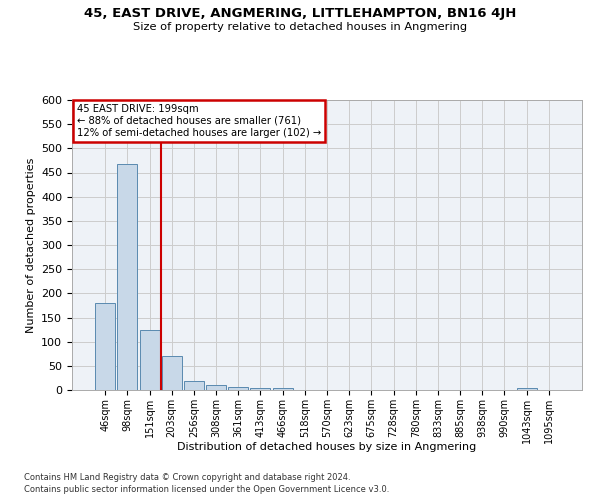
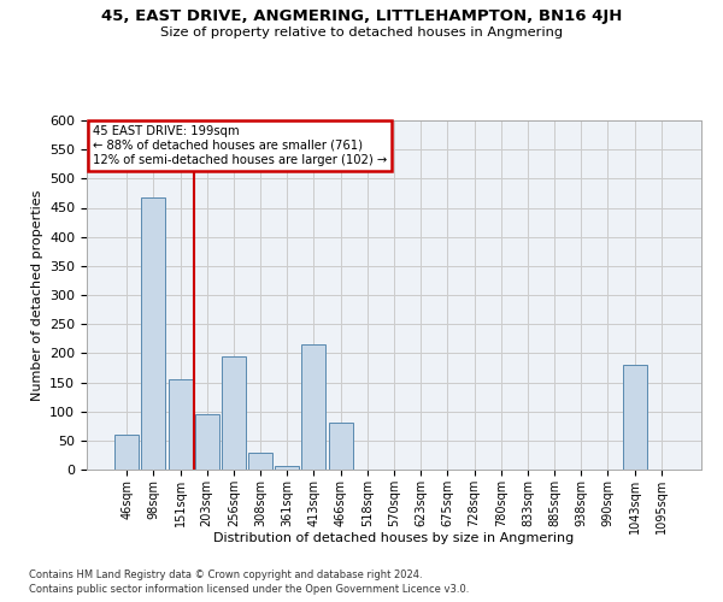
46sqm: 180 -> 60
151sqm: 125 -> 155
203sqm: 70 -> 95
256sqm: 18 -> 195
308sqm: 10 -> 30
413sqm: 4 -> 215
466sqm: 5 -> 80
1043sqm: 5 -> 180
